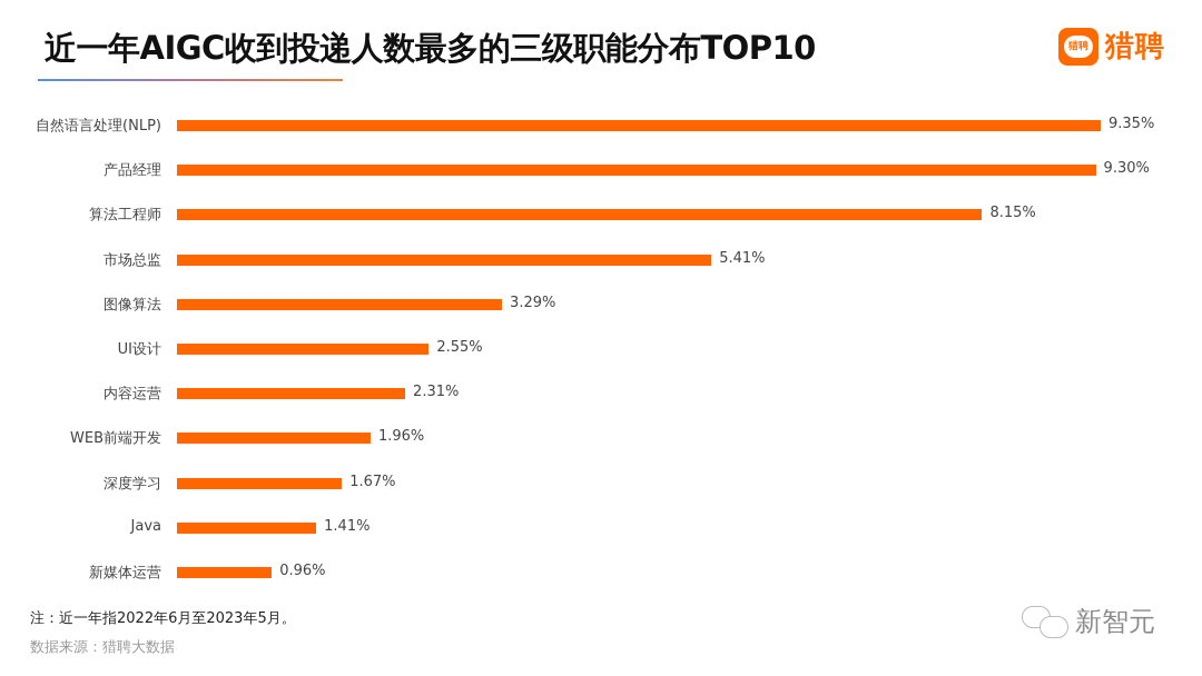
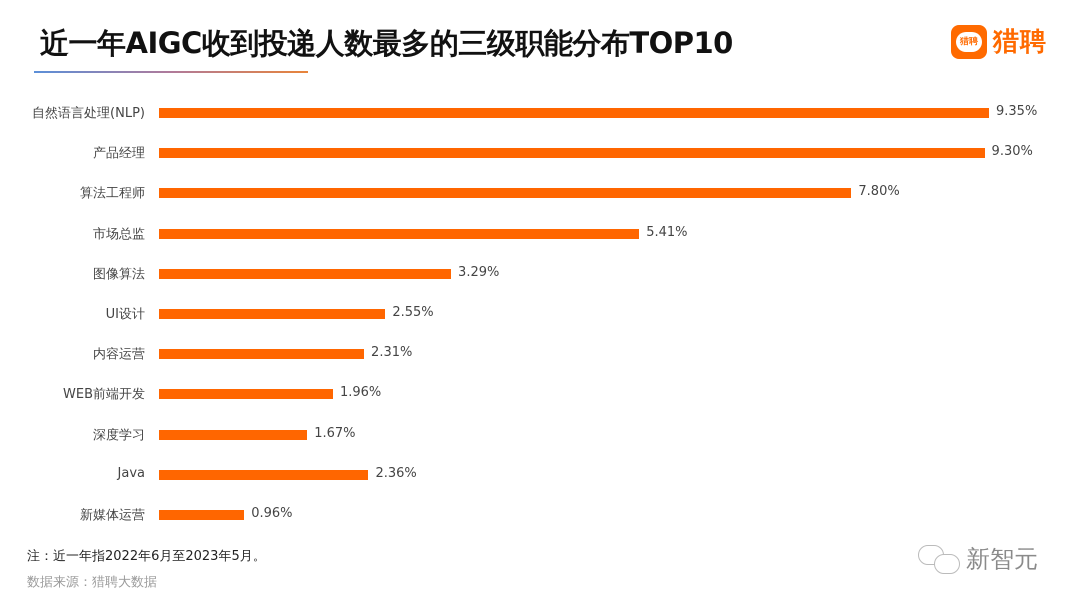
算法工程师: 8.15% -> 7.80%
Java: 1.41% -> 2.36%
